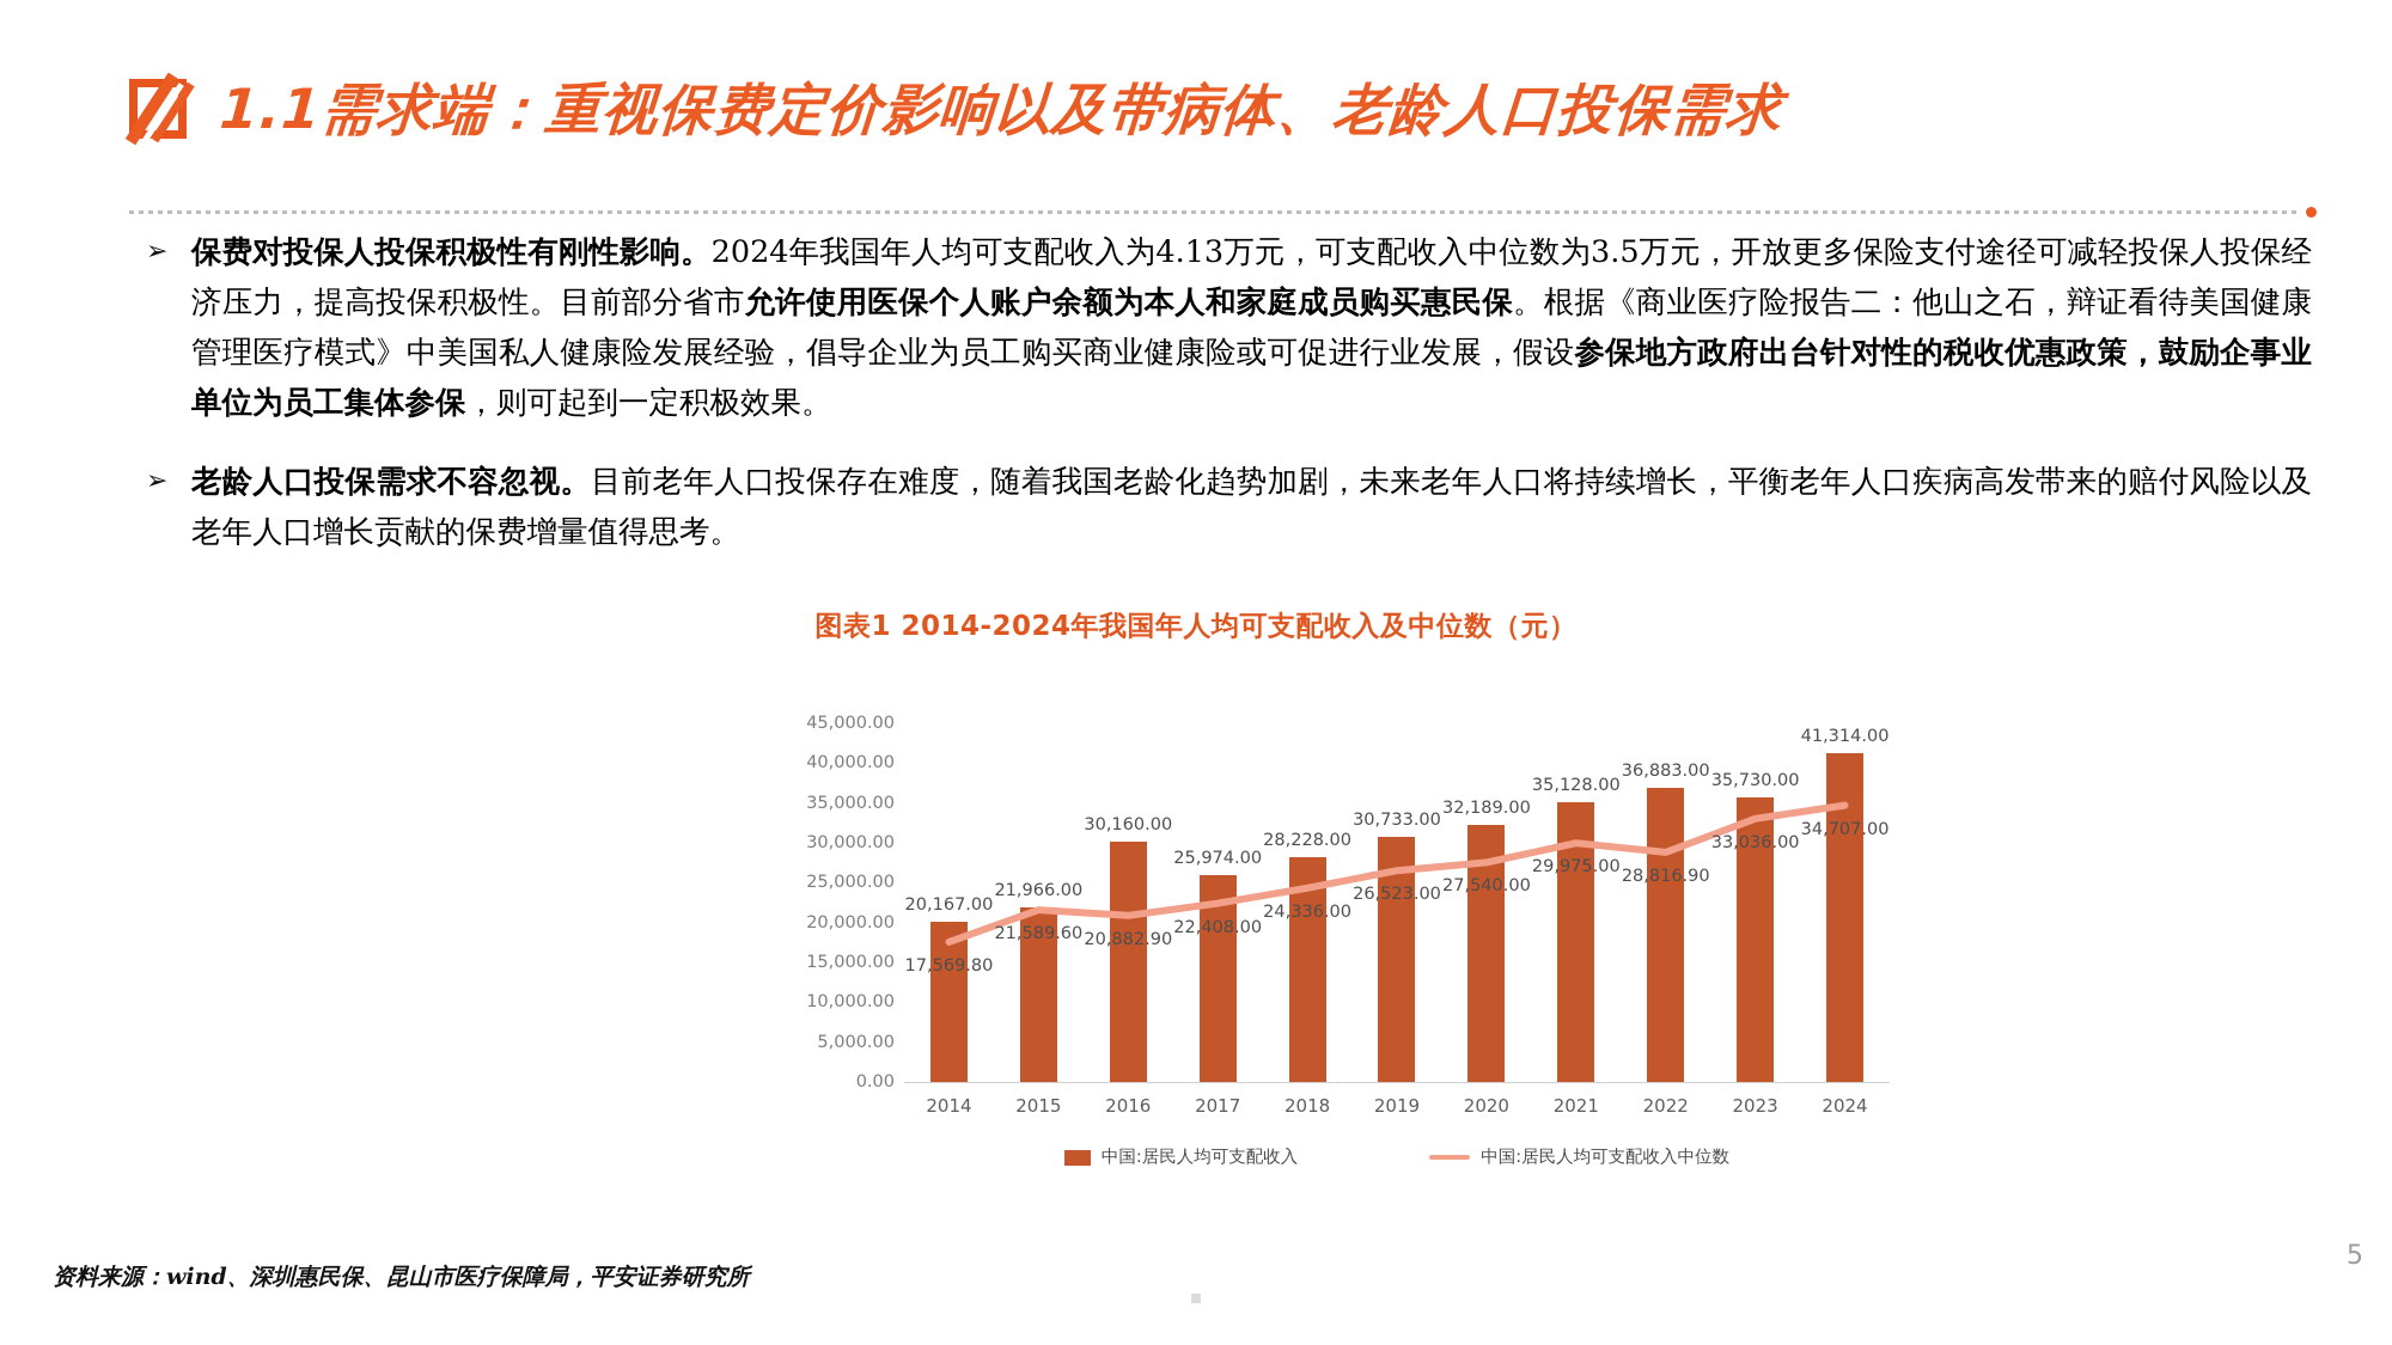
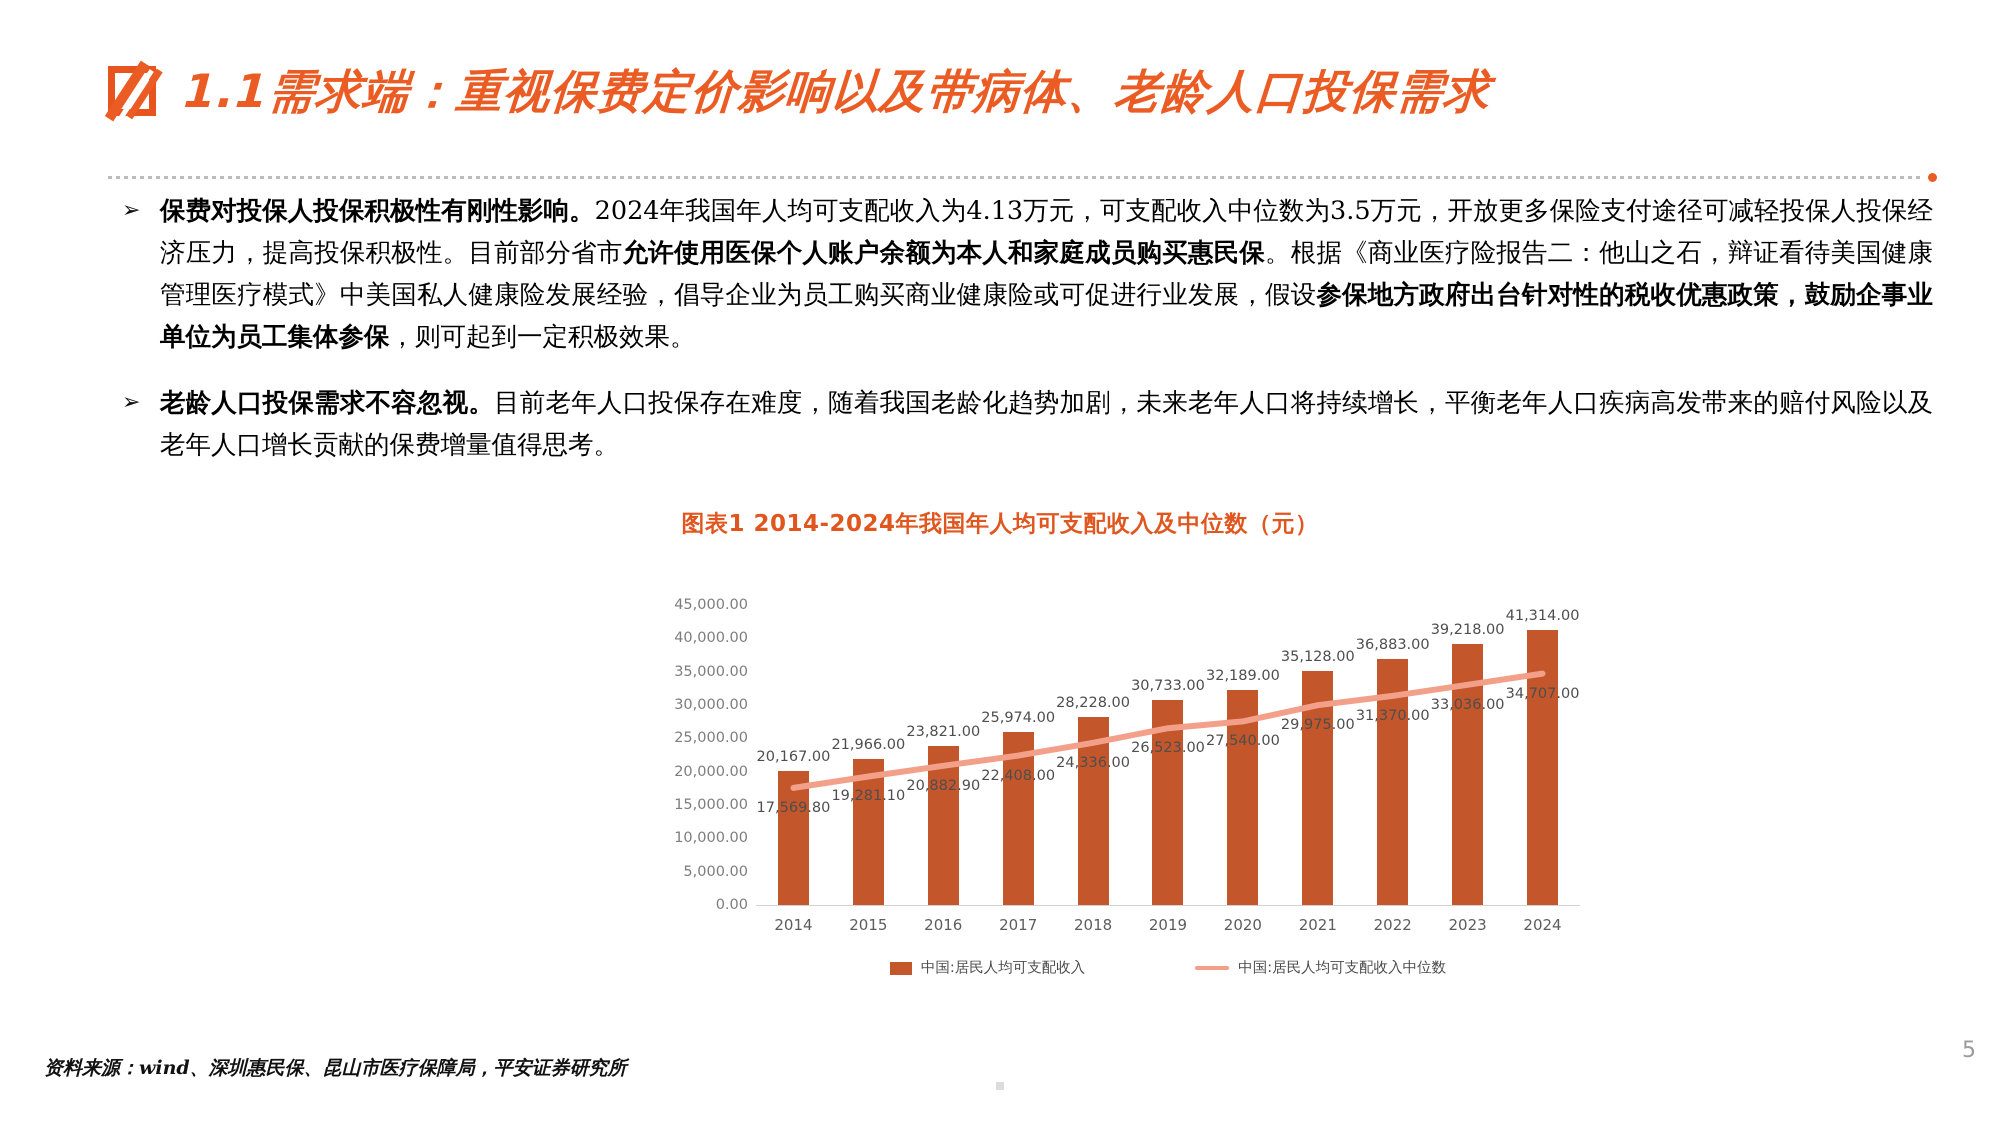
中国:居民人均可支配收入中位数/2015: 21,589.60 -> 19,281.10
中国:居民人均可支配收入/2016: 30,160.00 -> 23,821.00
中国:居民人均可支配收入中位数/2022: 28,816.90 -> 31,370.00
中国:居民人均可支配收入/2023: 35,730.00 -> 39,218.00
